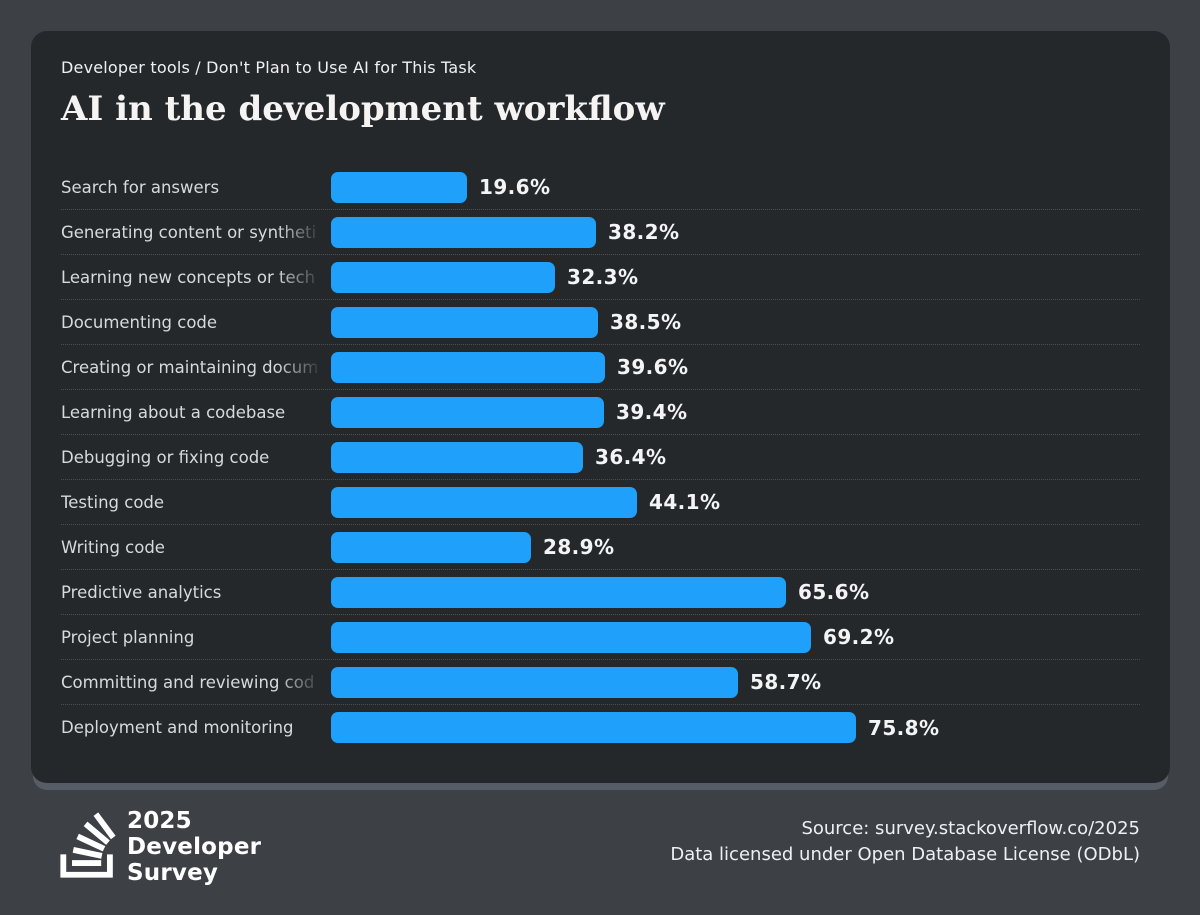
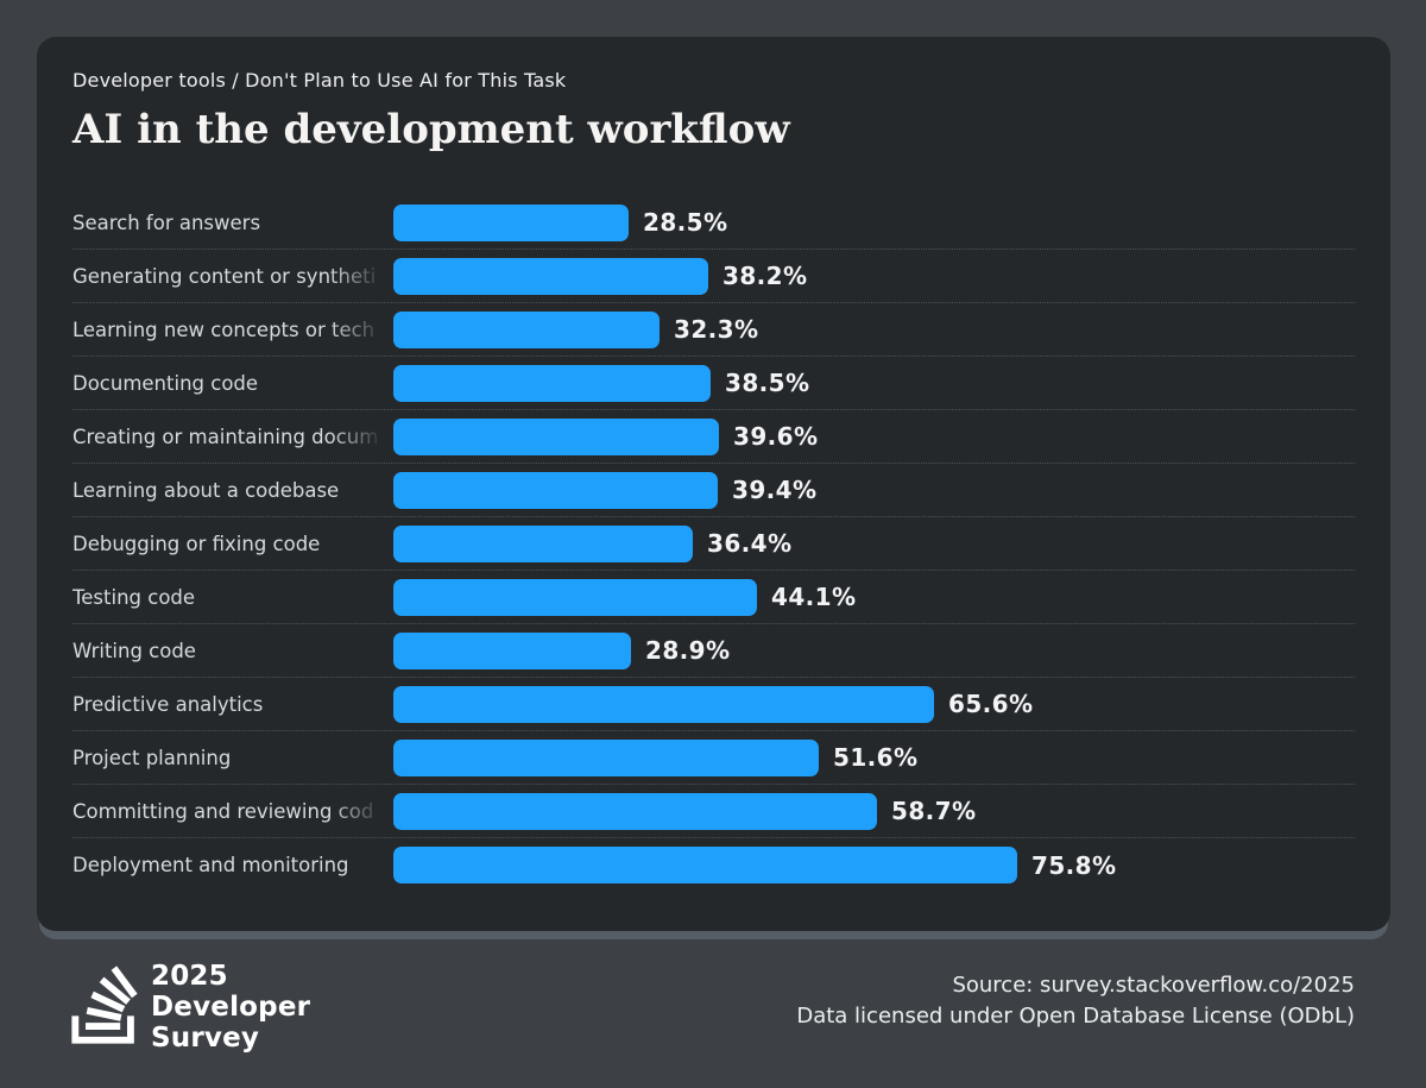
Search for answers: 19.6% -> 28.5%
Project planning: 69.2% -> 51.6%
